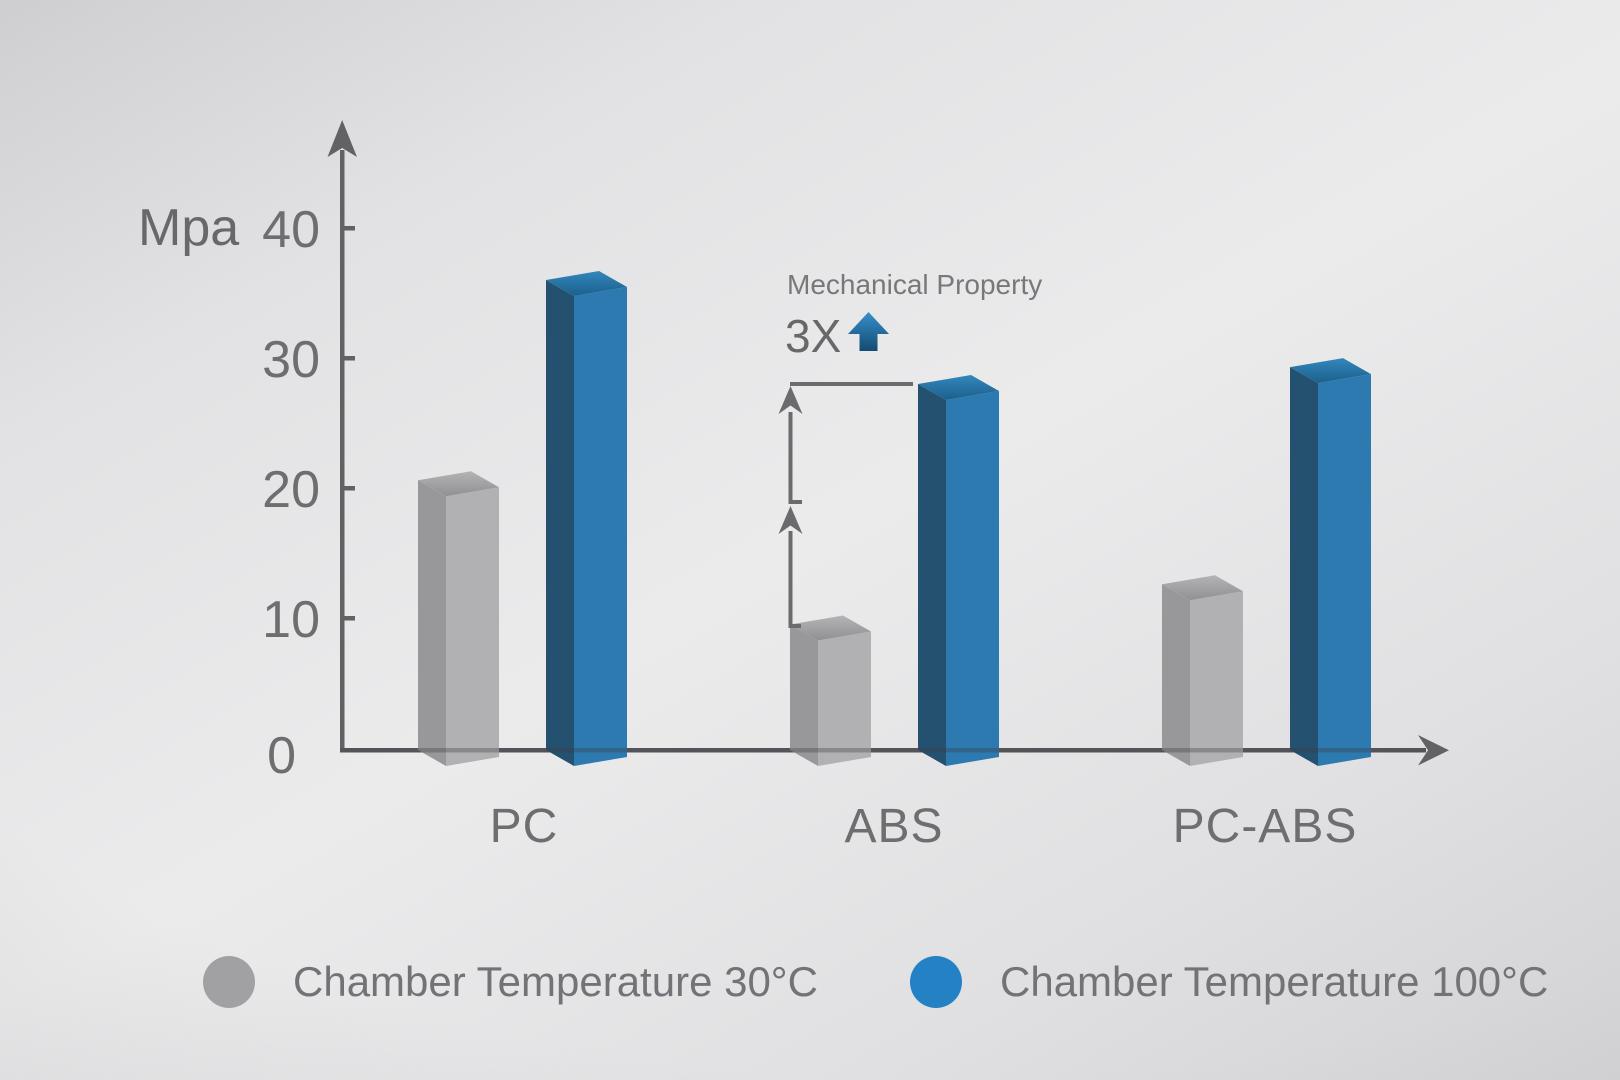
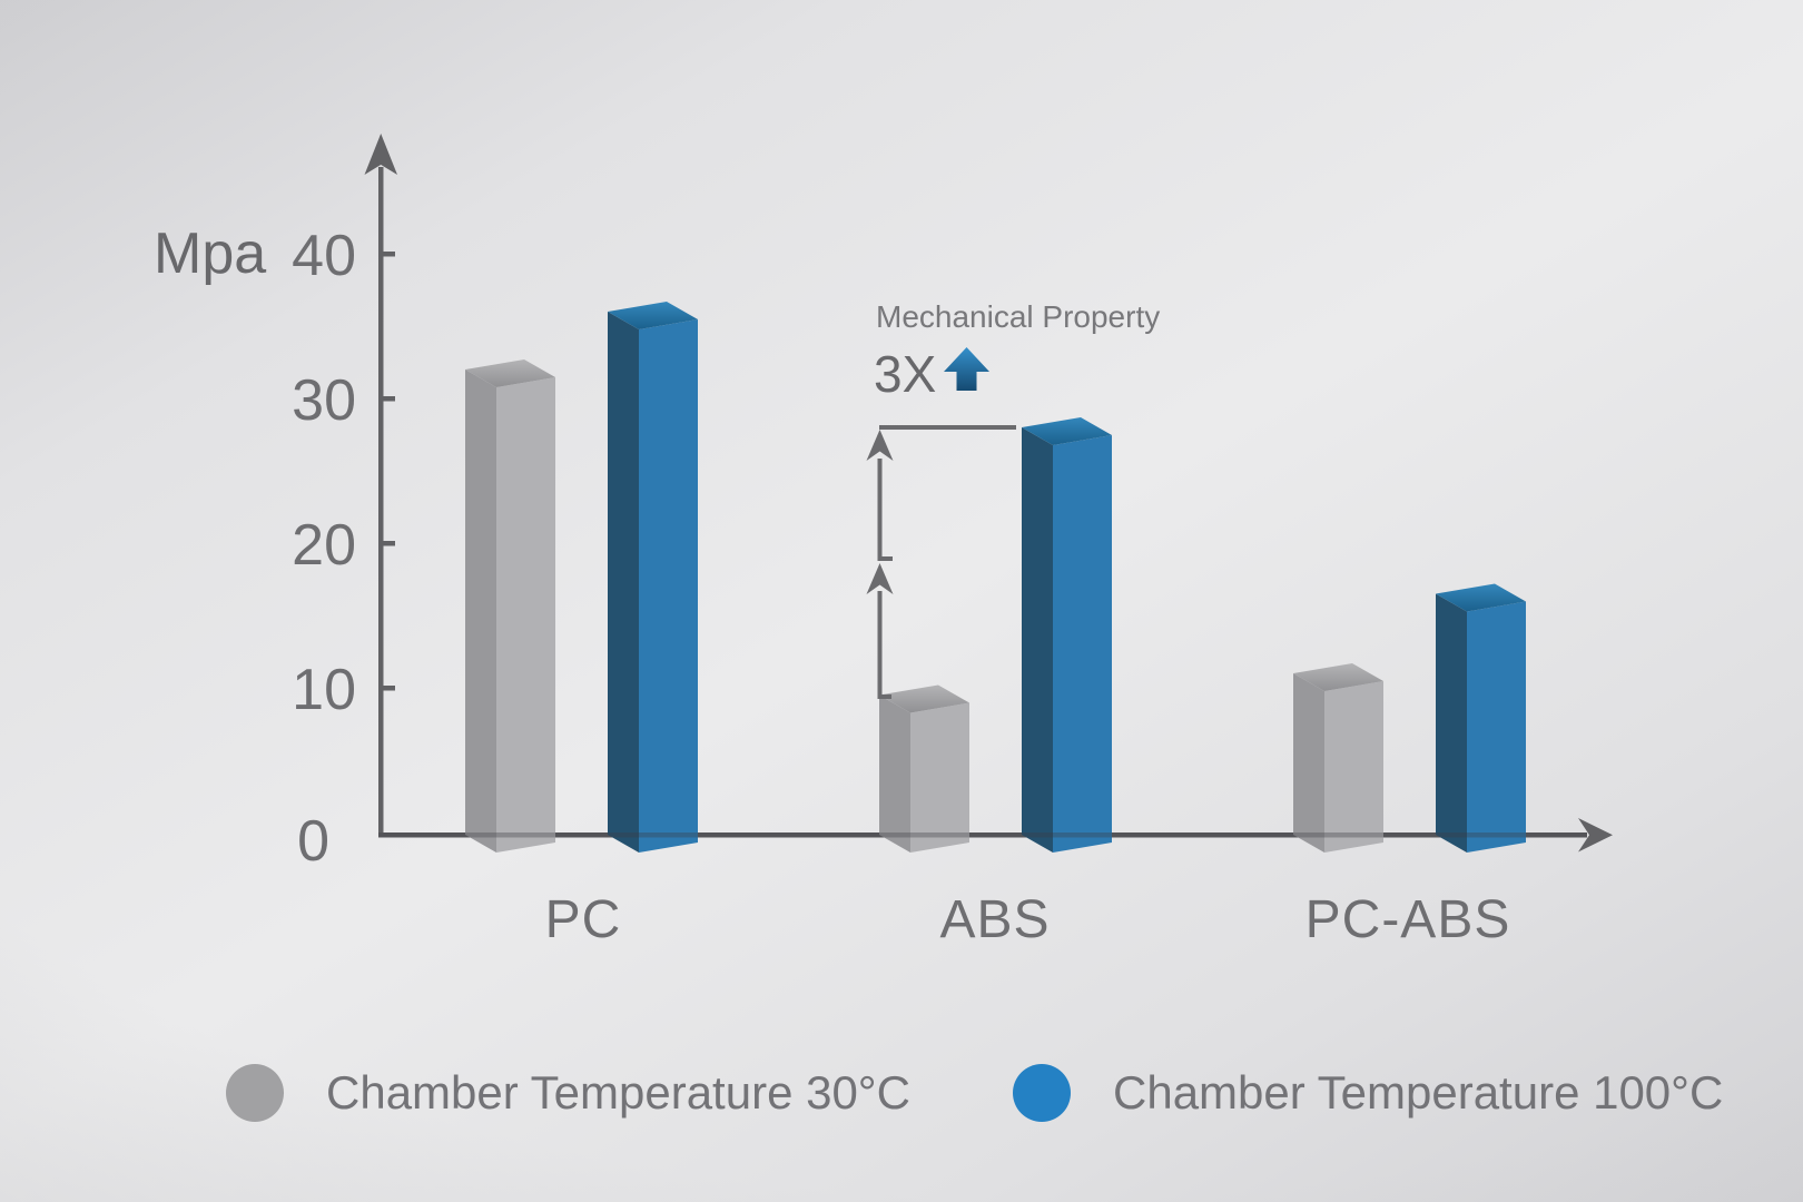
Chamber Temperature 30°C/PC: 20.6 -> 32.0
Chamber Temperature 30°C/PC-ABS: 12.6 -> 11.0
Chamber Temperature 100°C/PC-ABS: 29.3 -> 16.5
